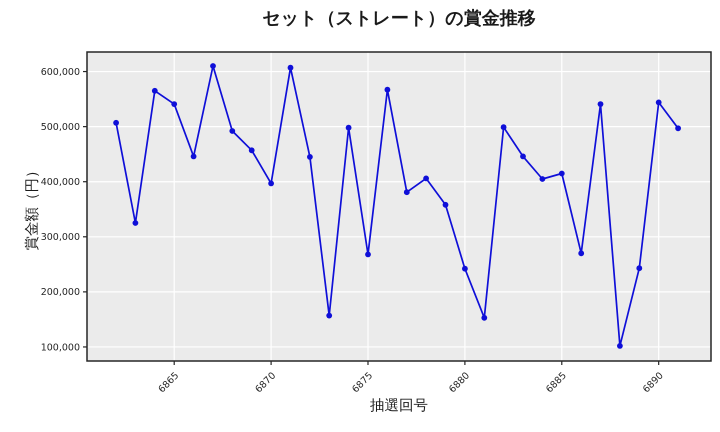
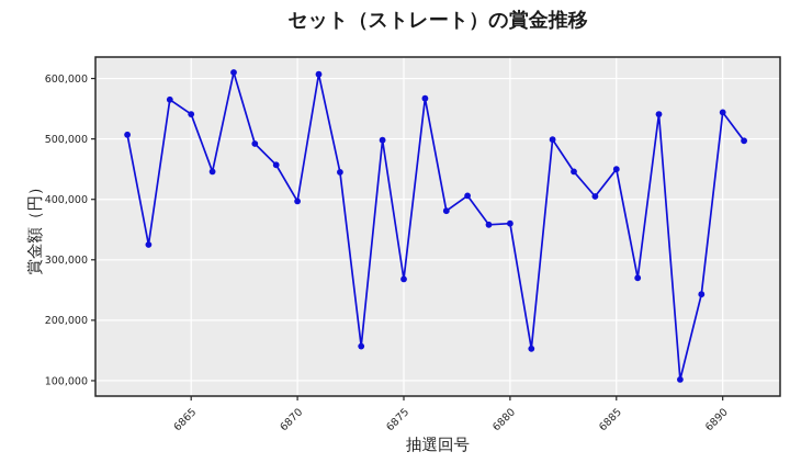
6880: 240000 -> 360000
6885: 420000 -> 450000
